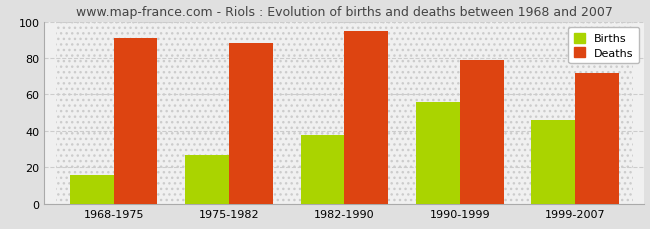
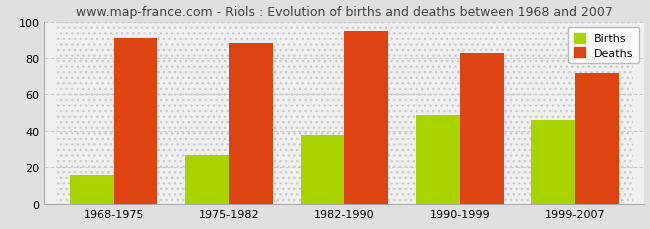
Births/1990-1999: 56 -> 49
Deaths/1990-1999: 79 -> 83
